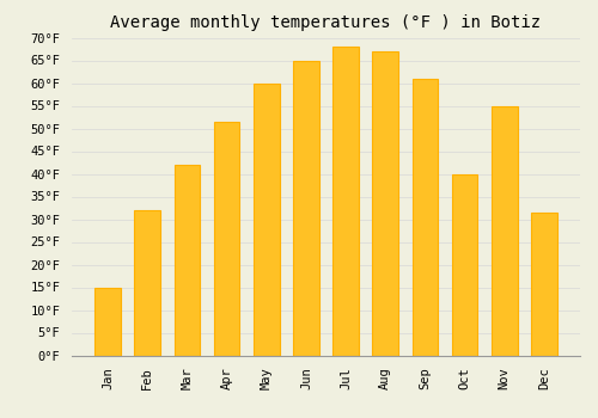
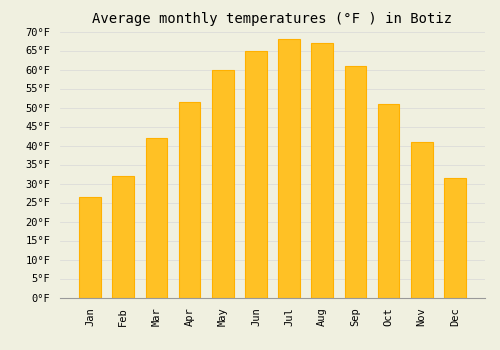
Jan: 15.0°F -> 26.5°F
Oct: 40.0°F -> 51.0°F
Nov: 55.0°F -> 41.0°F
